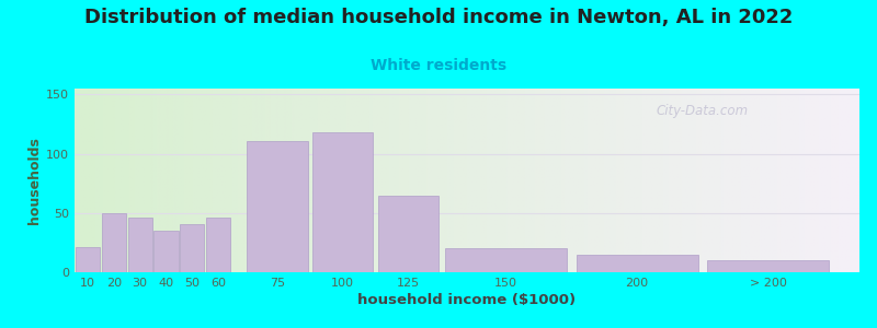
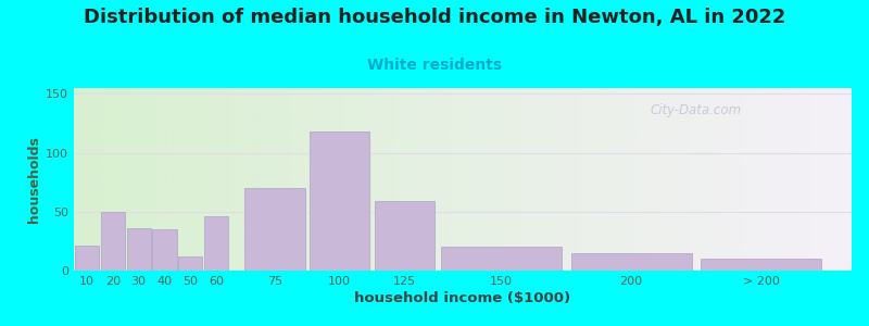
30: 46 -> 36
50: 41 -> 12
75: 111 -> 70
125: 65 -> 59
